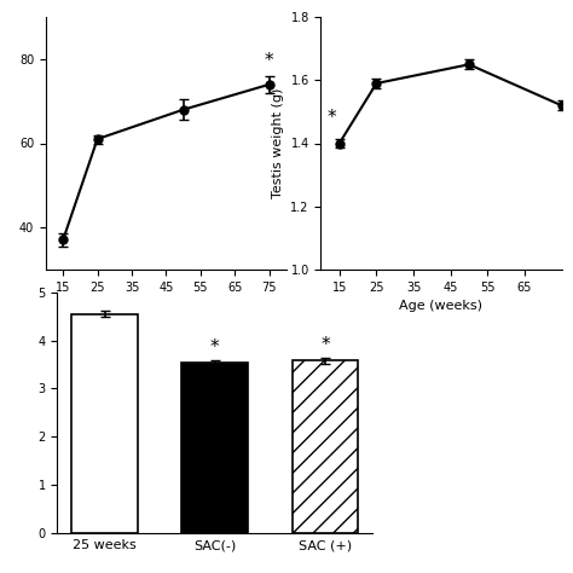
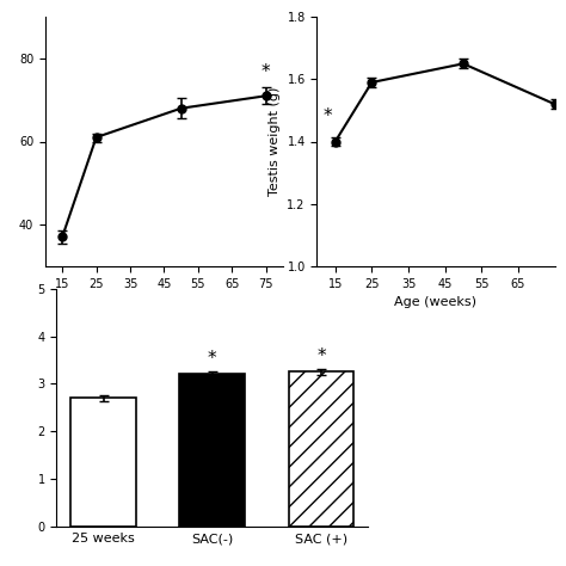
75: 74 -> 71
25 weeks: 4.55 -> 2.70
SAC(-): 3.53 -> 3.20
SAC (+): 3.58 -> 3.25
